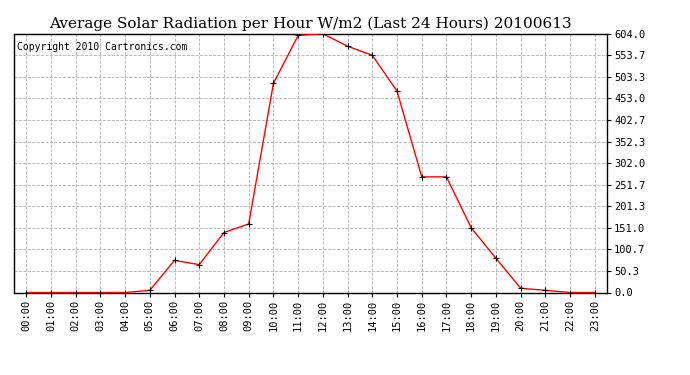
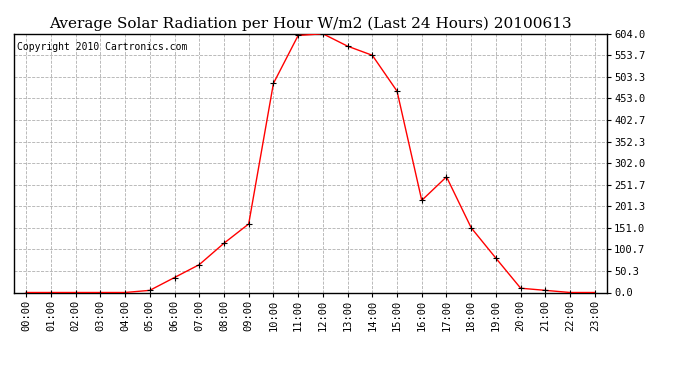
06:00: 75 -> 35
08:00: 140 -> 115
16:00: 270 -> 215
